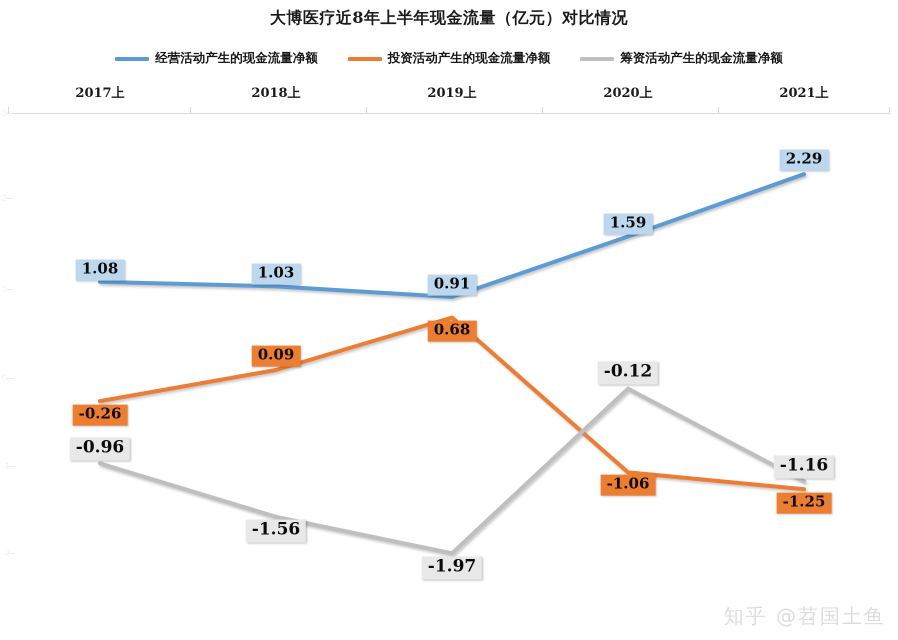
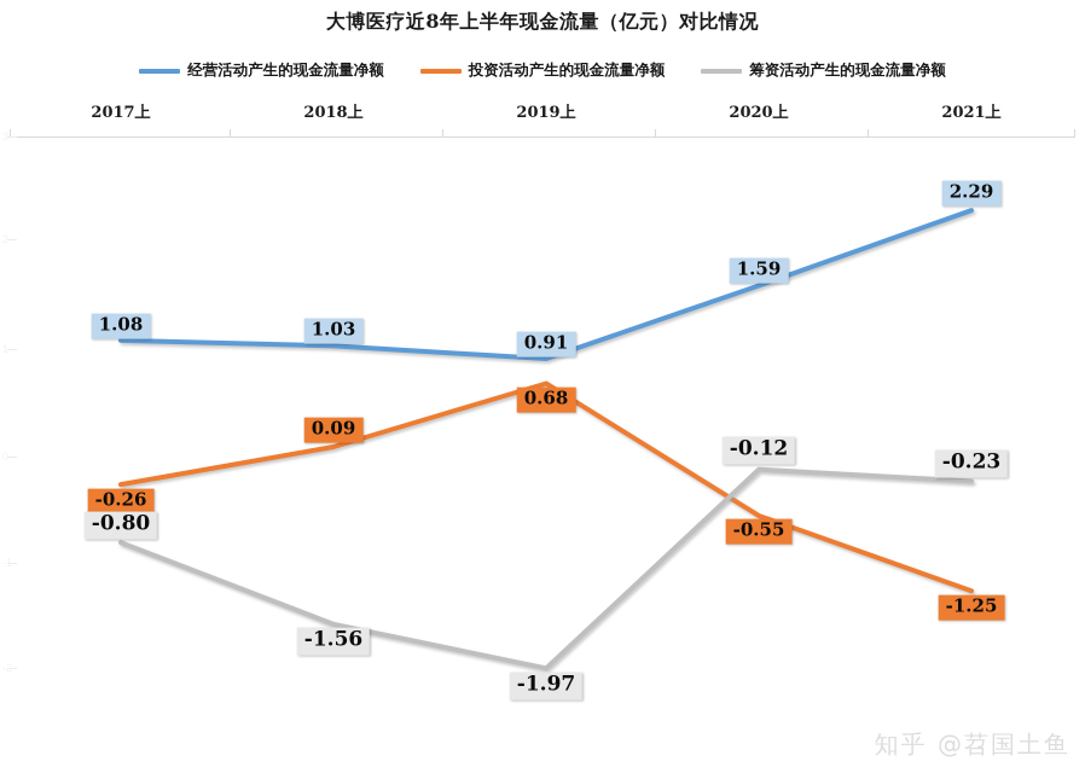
筹资活动产生的现金流量净额/2017上: -0.96 -> -0.80
投资活动产生的现金流量净额/2020上: -1.06 -> -0.55
筹资活动产生的现金流量净额/2021上: -1.16 -> -0.23
